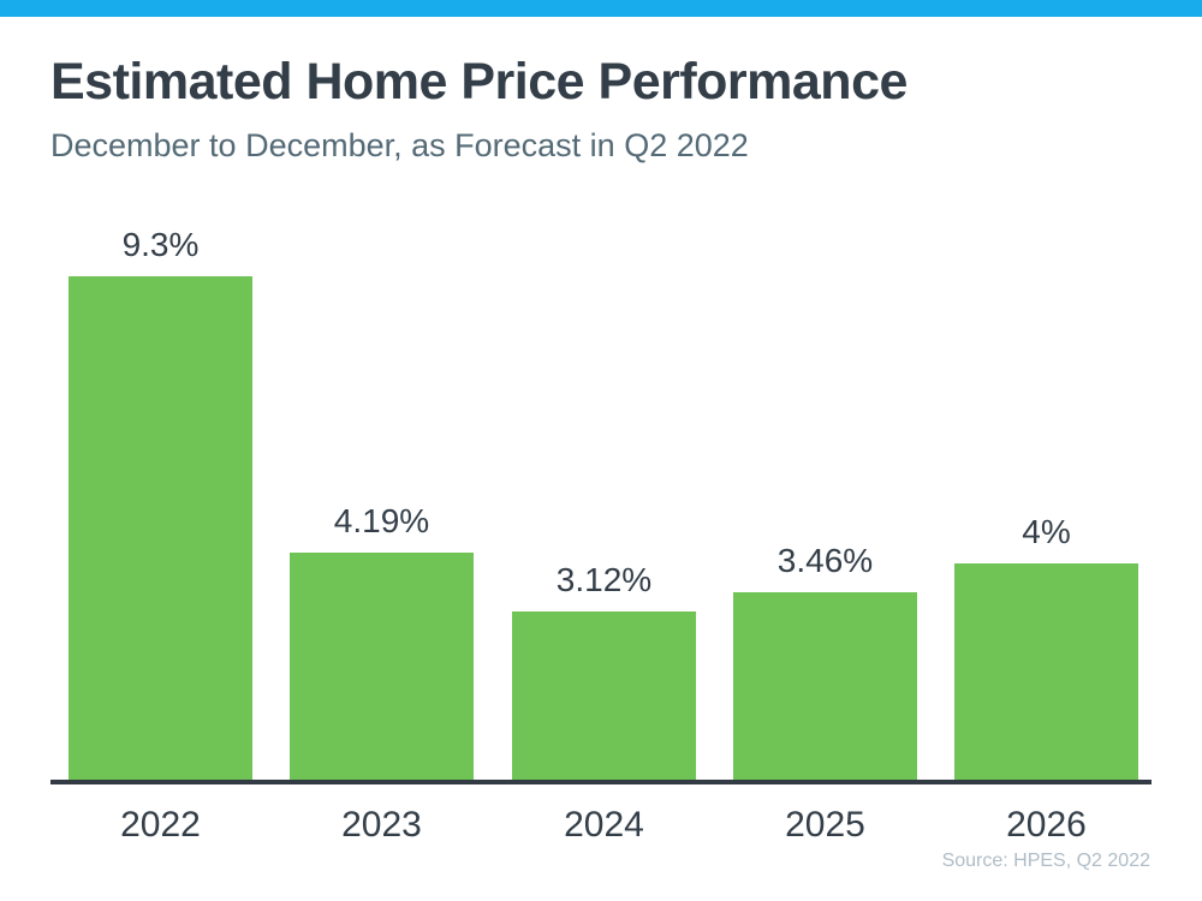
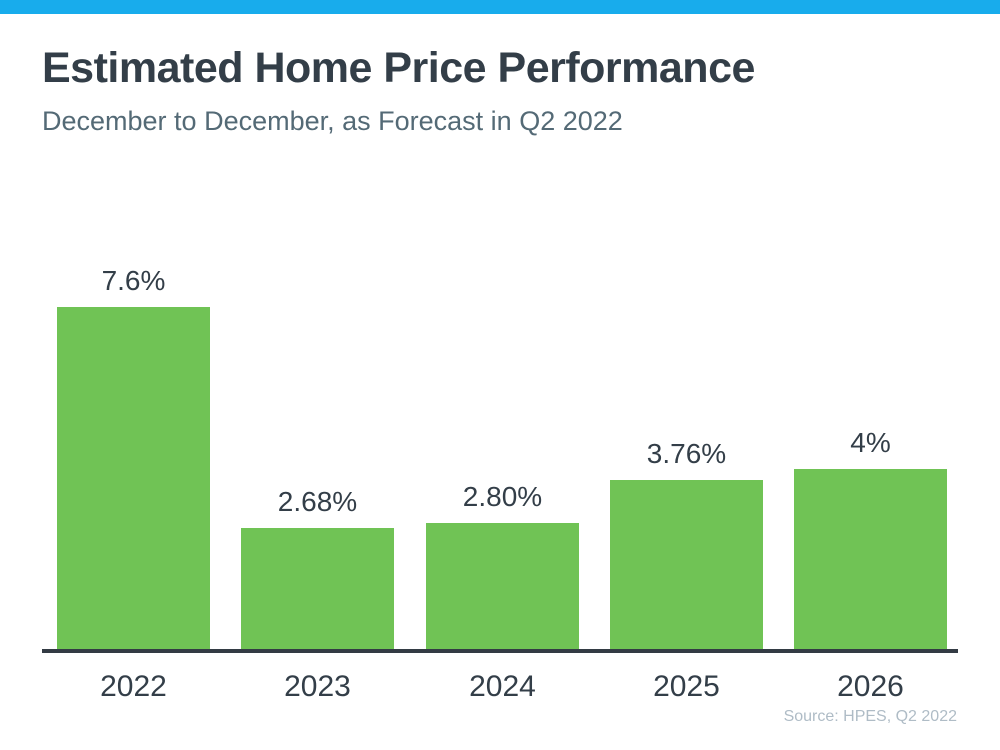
2022: 9.3% -> 7.6%
2023: 4.19% -> 2.68%
2024: 3.12% -> 2.80%
2025: 3.46% -> 3.76%
